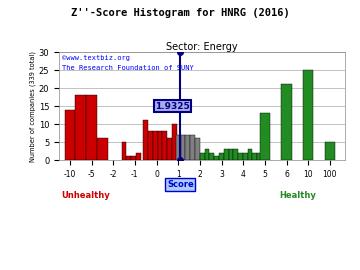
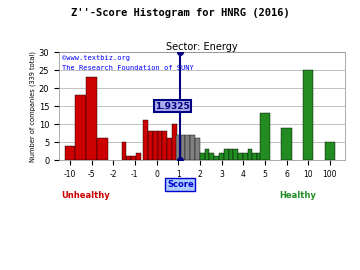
-10: 14 -> 4
-5: 18 -> 23
6: 21 -> 9
